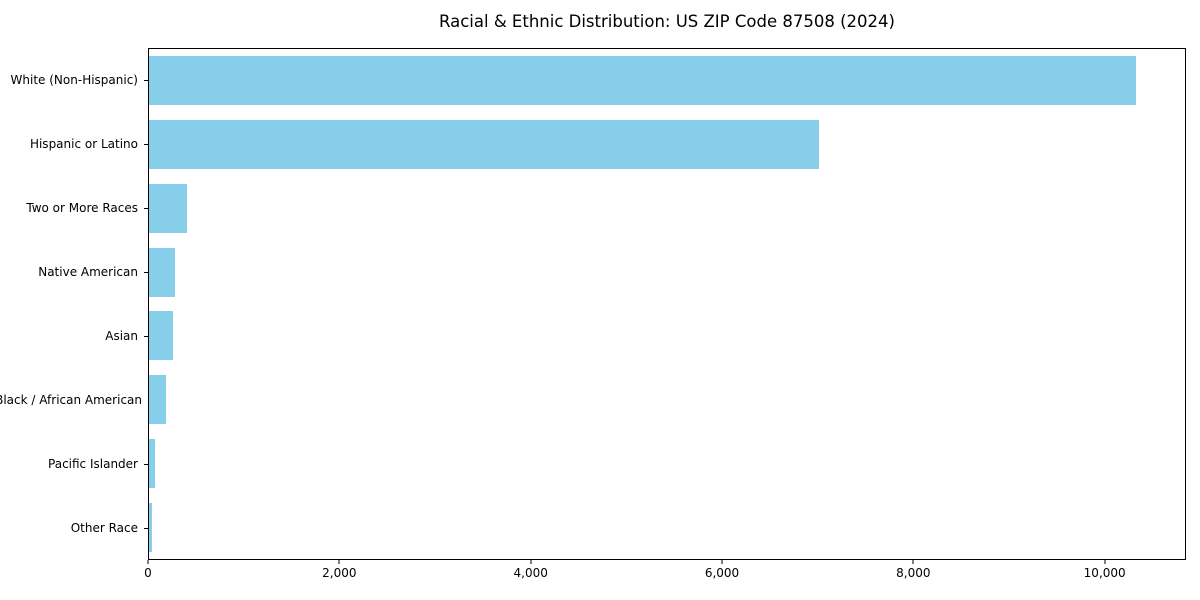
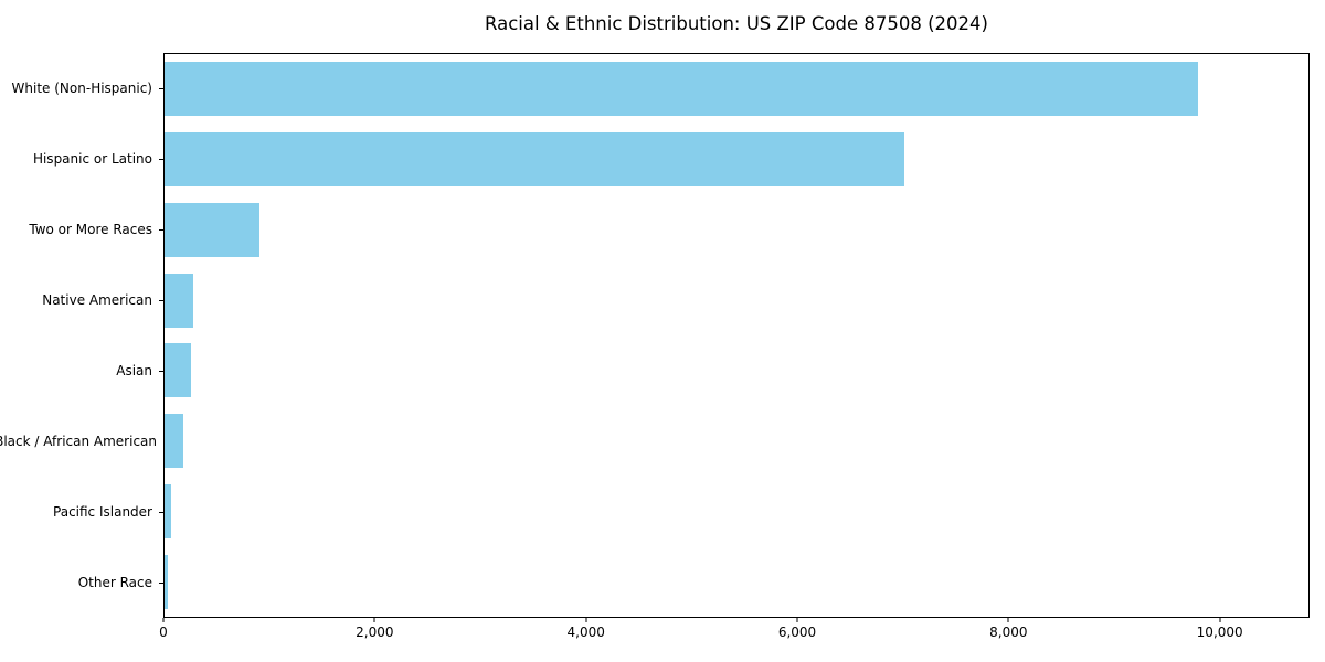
White (Non-Hispanic): 10300 -> 9800
Two or More Races: 400 -> 900
